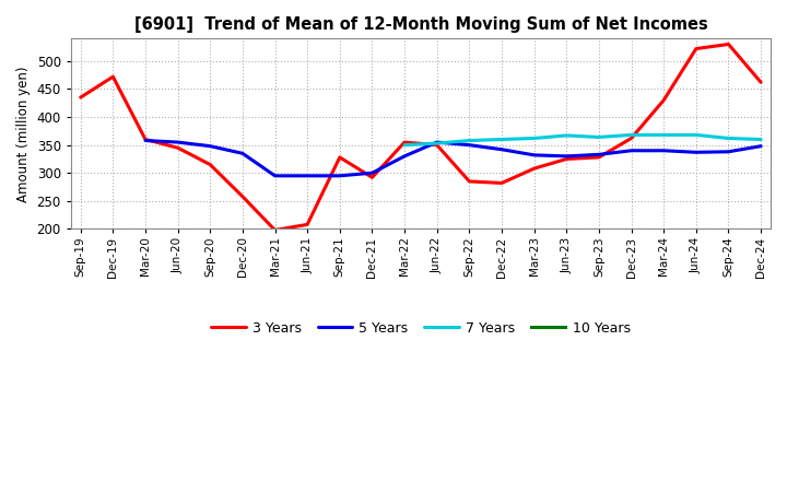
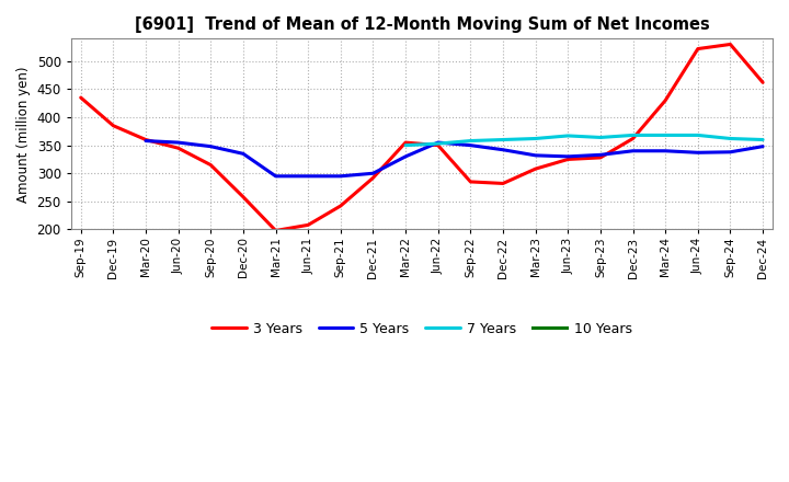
3 Years/Dec-19: 472 -> 385
3 Years/Sep-21: 328 -> 242
